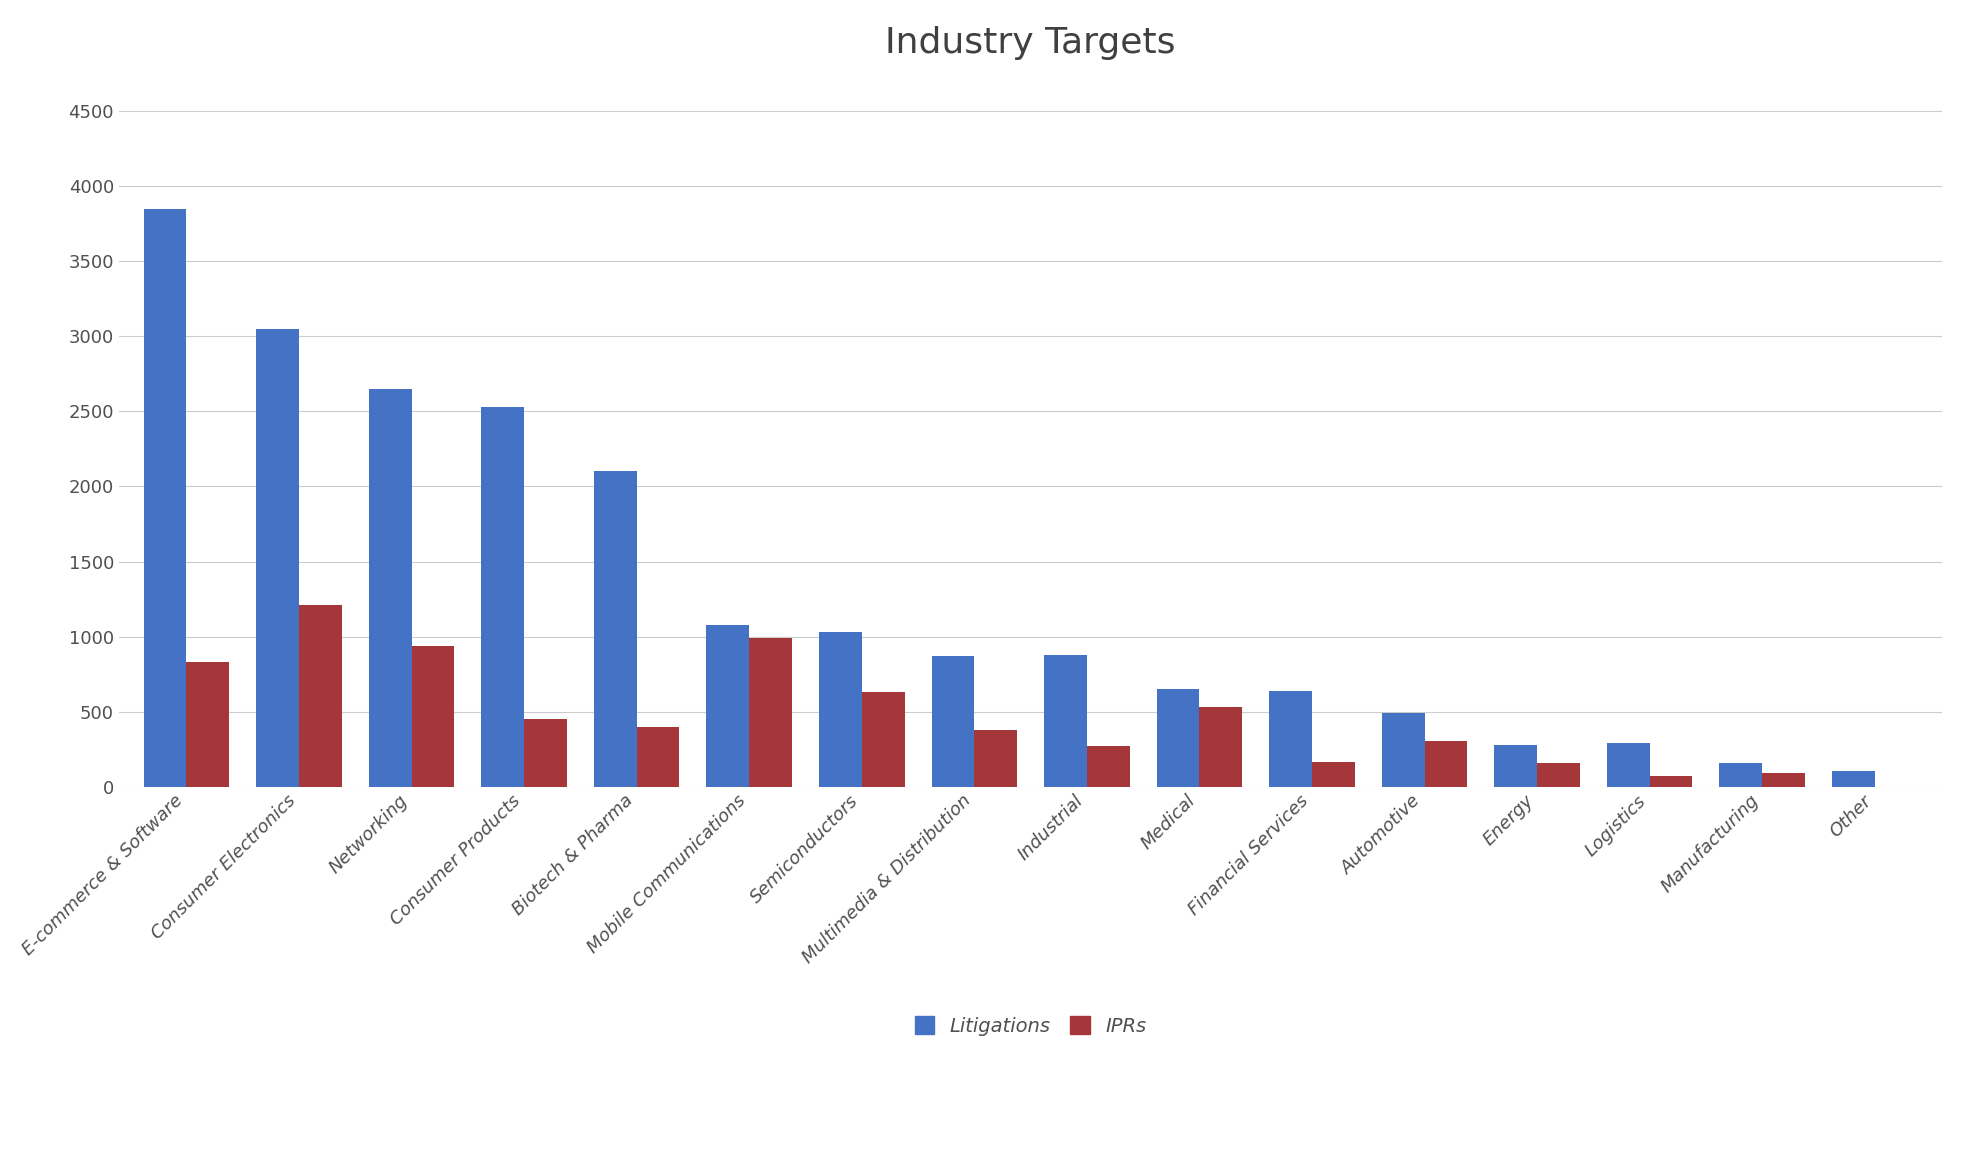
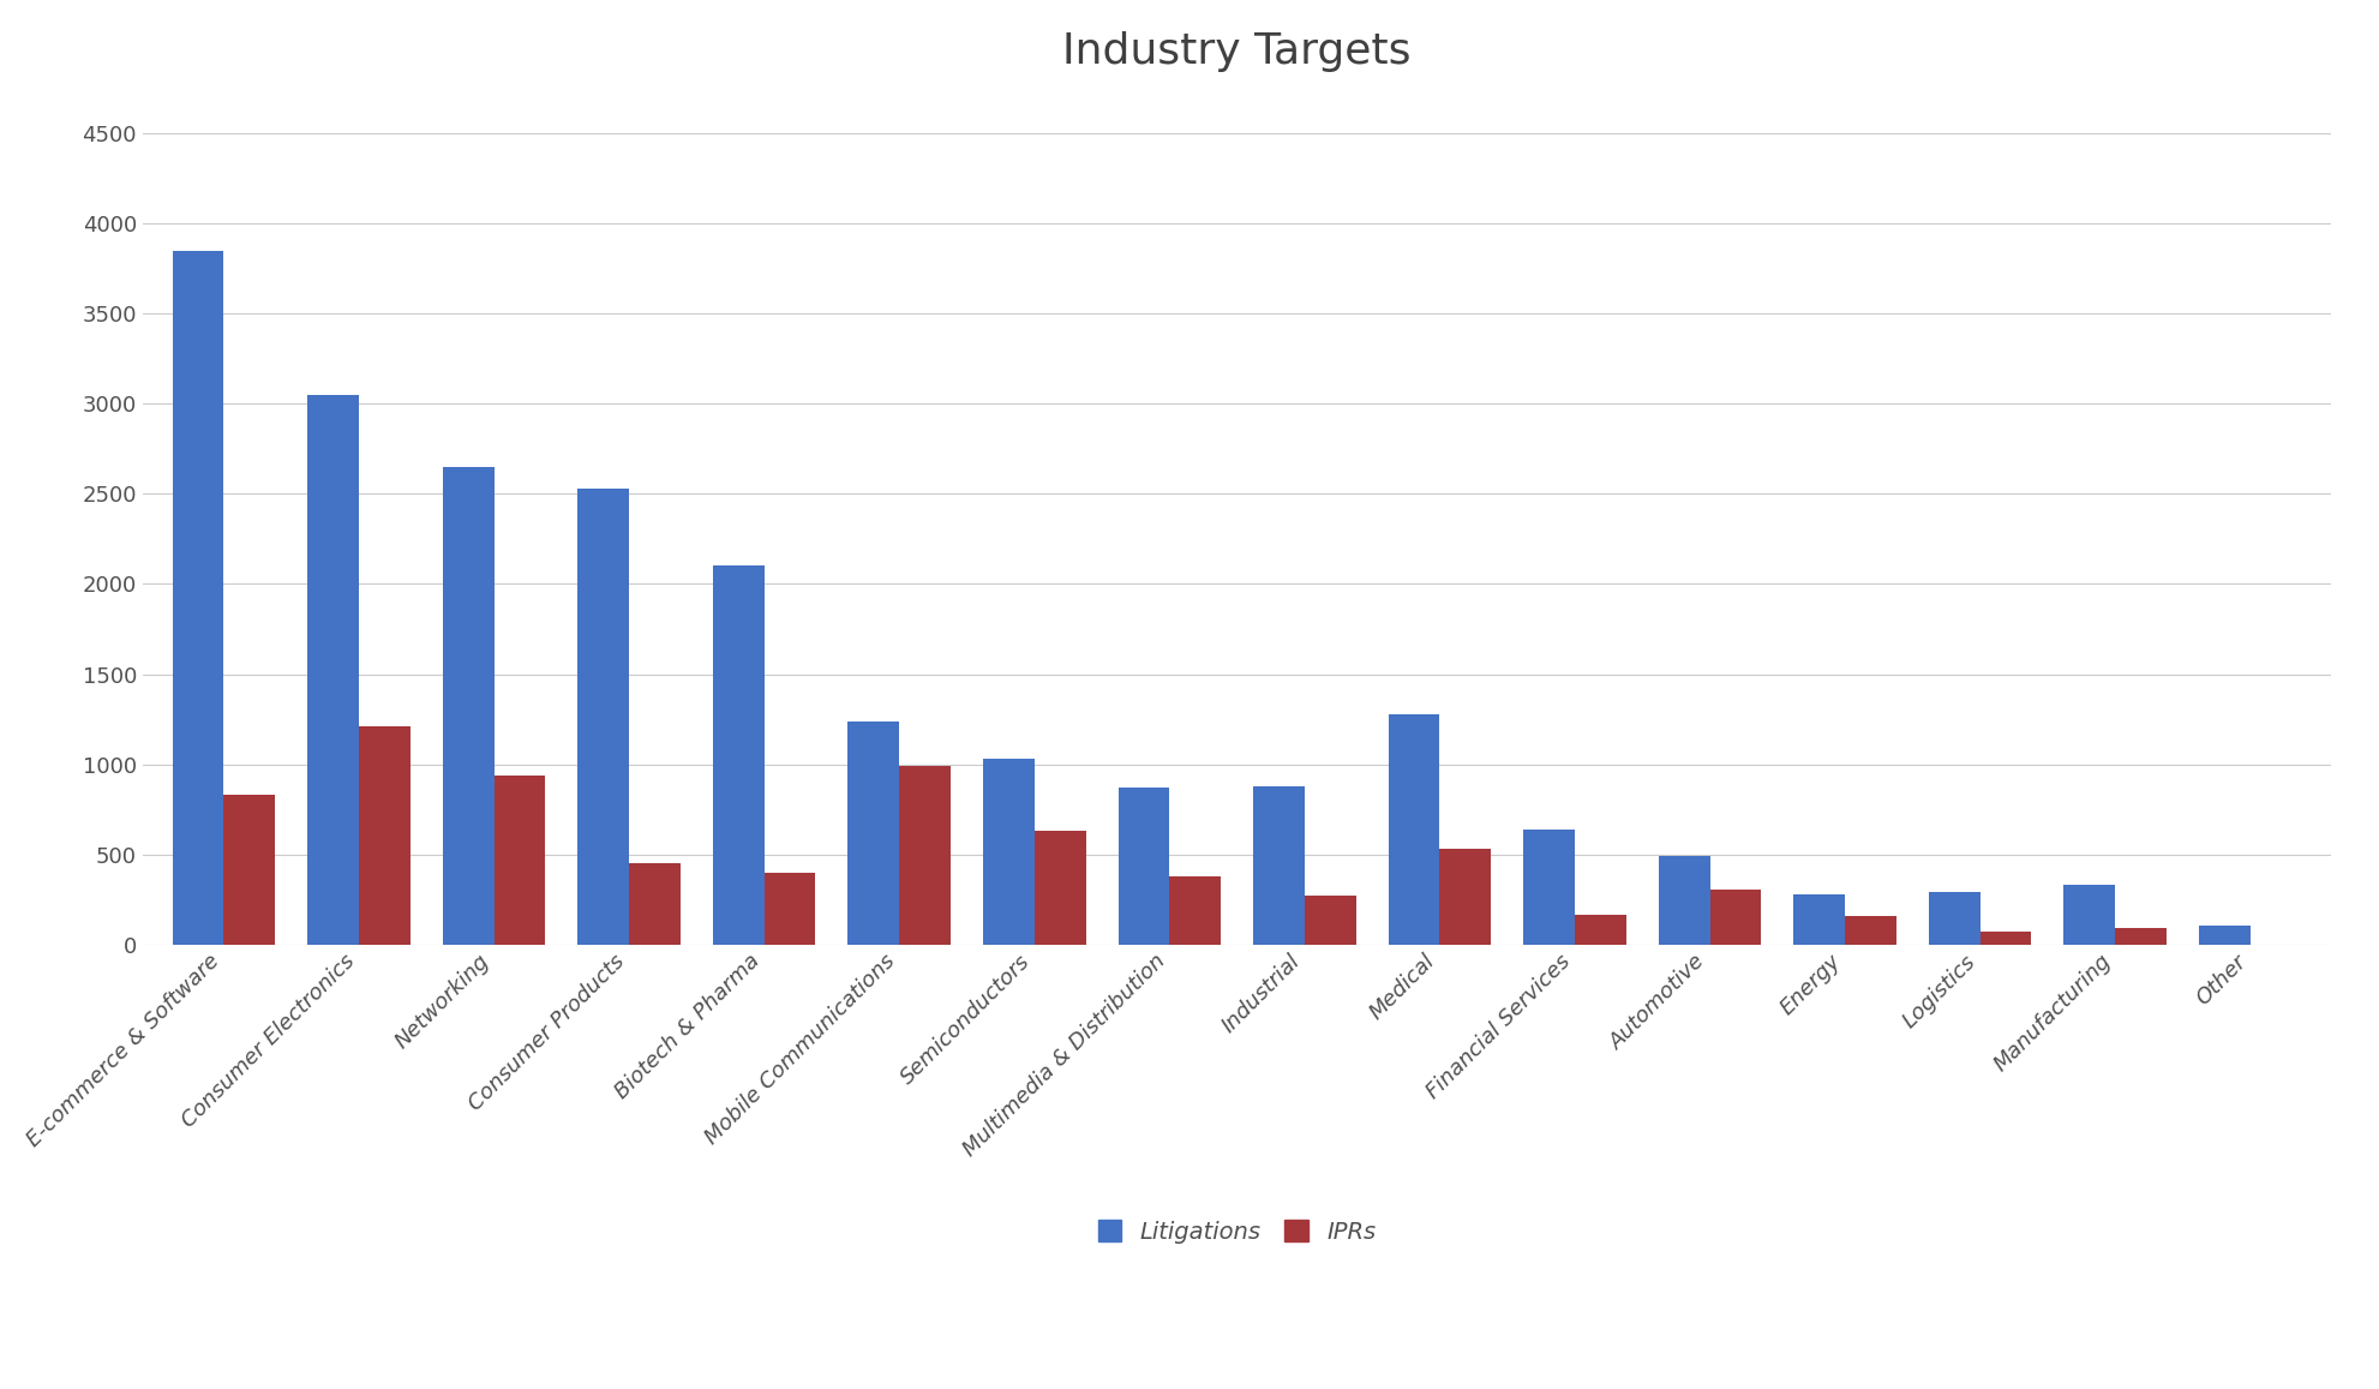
Litigations/Mobile Communications: 1080 -> 1240
Litigations/Medical: 650 -> 1280
Litigations/Manufacturing: 160 -> 330
